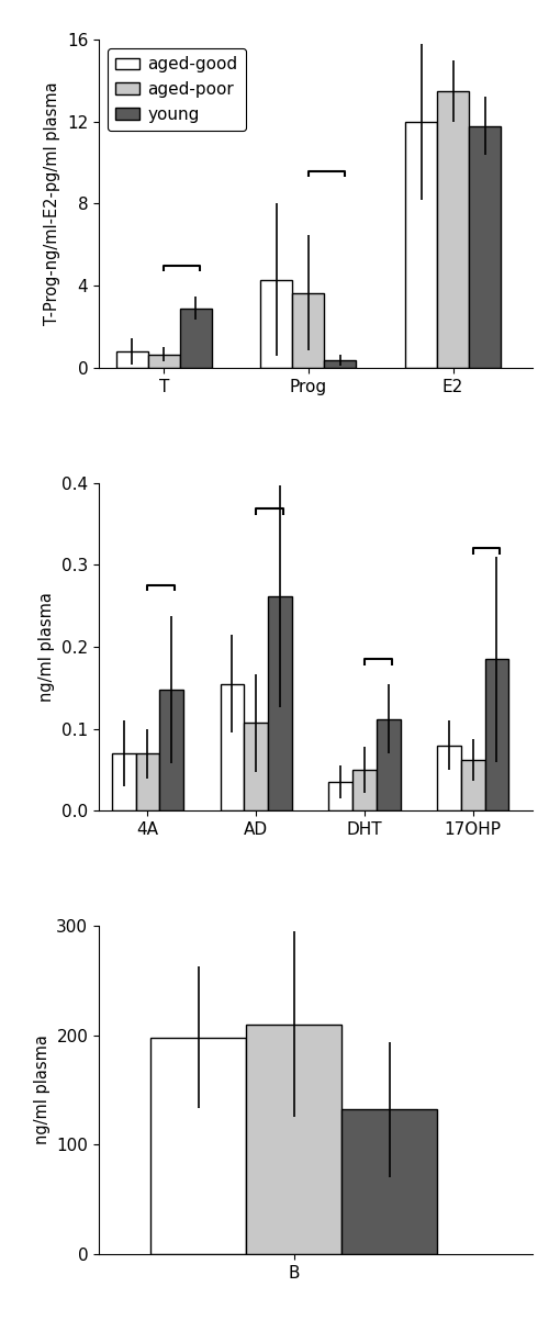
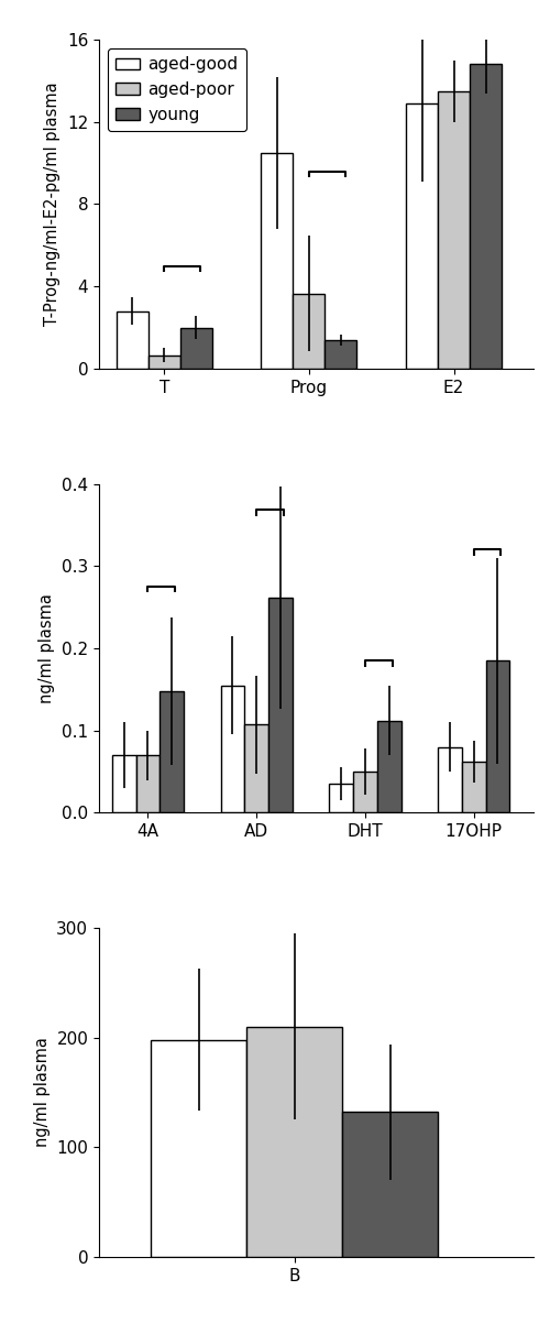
aged-good/T: 0.8 -> 2.8
young/T: 2.9 -> 2.0
aged-good/Prog: 4.3 -> 10.5
young/Prog: 0.4 -> 1.4
aged-good/E2: 12.0 -> 12.9
young/E2: 11.8 -> 14.8
